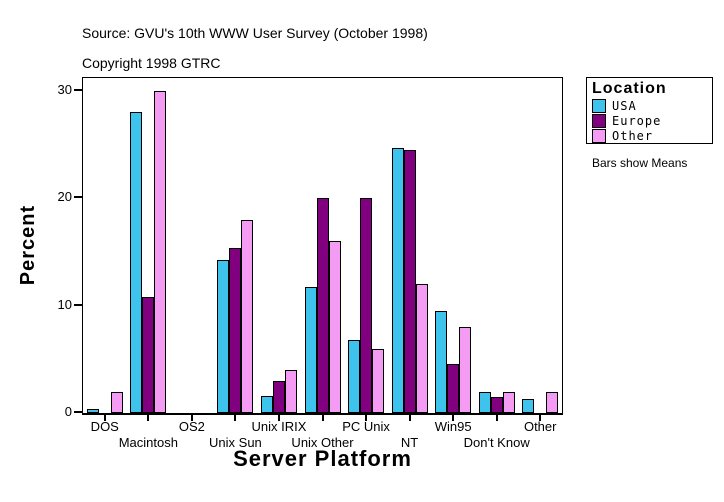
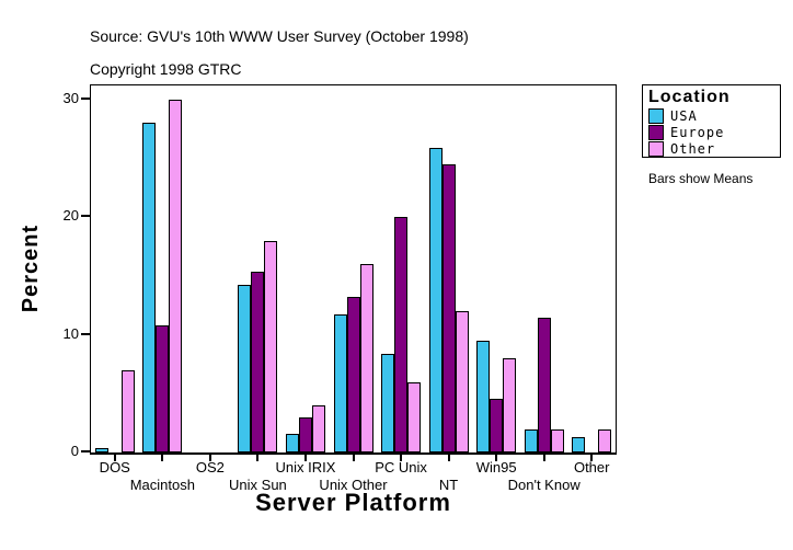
Other/DOS: 2 -> 7
Europe/Unix Other: 20.0 -> 13.2
USA/PC Unix: 6.8 -> 8.4
USA/NT: 24.7 -> 25.9
Europe/Don't Know: 1.5 -> 11.5
